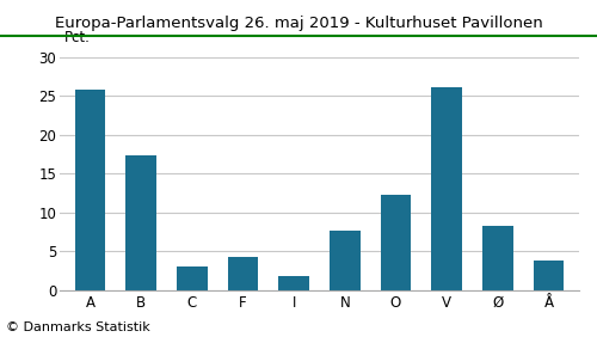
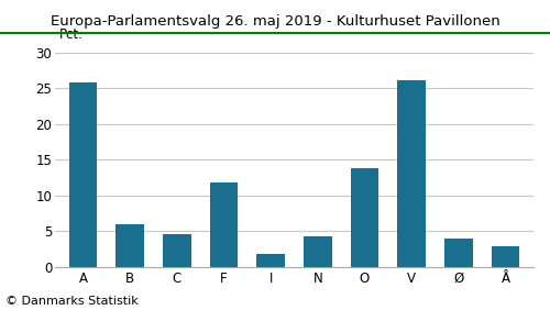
B: 17.4 -> 5.9
C: 3.0 -> 4.5
F: 4.2 -> 11.8
N: 7.6 -> 4.2
O: 12.2 -> 13.8
Ø: 8.2 -> 3.9
Å: 3.8 -> 2.8
